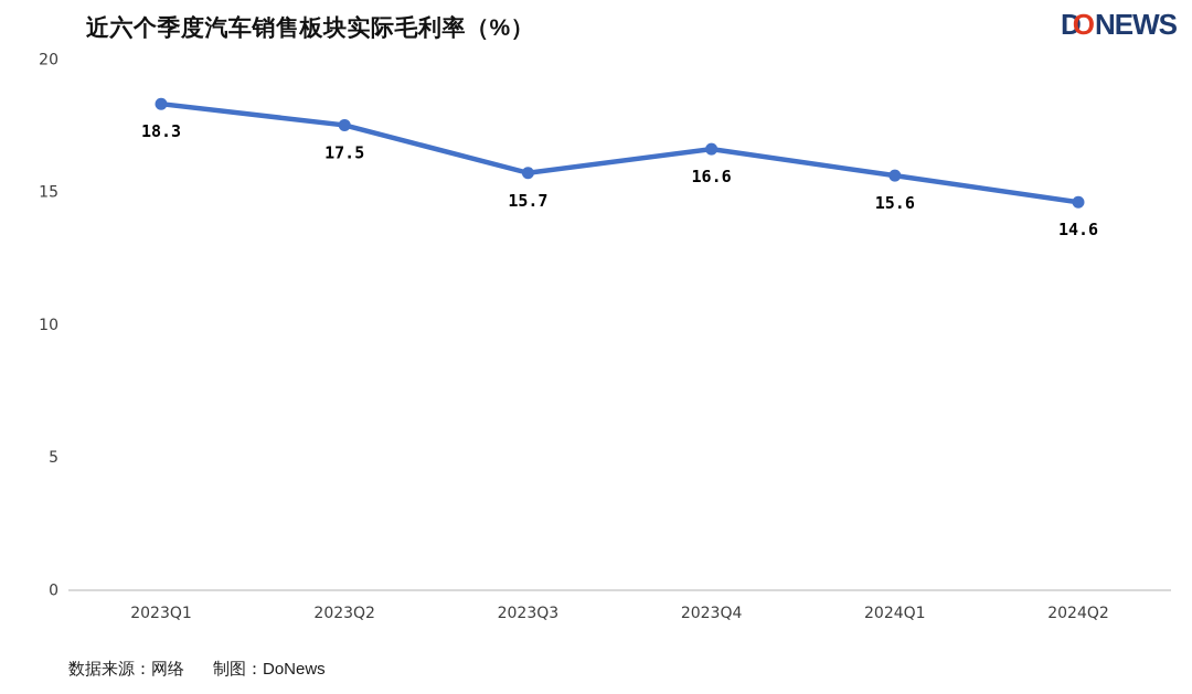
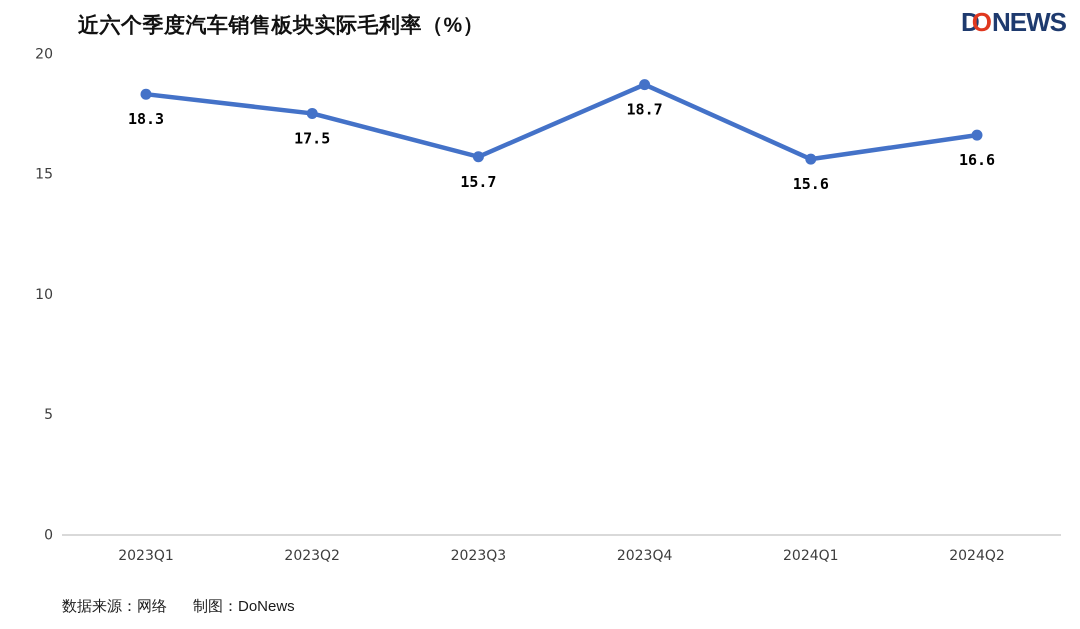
2023Q4: 16.6 -> 18.7
2024Q2: 14.6 -> 16.6
